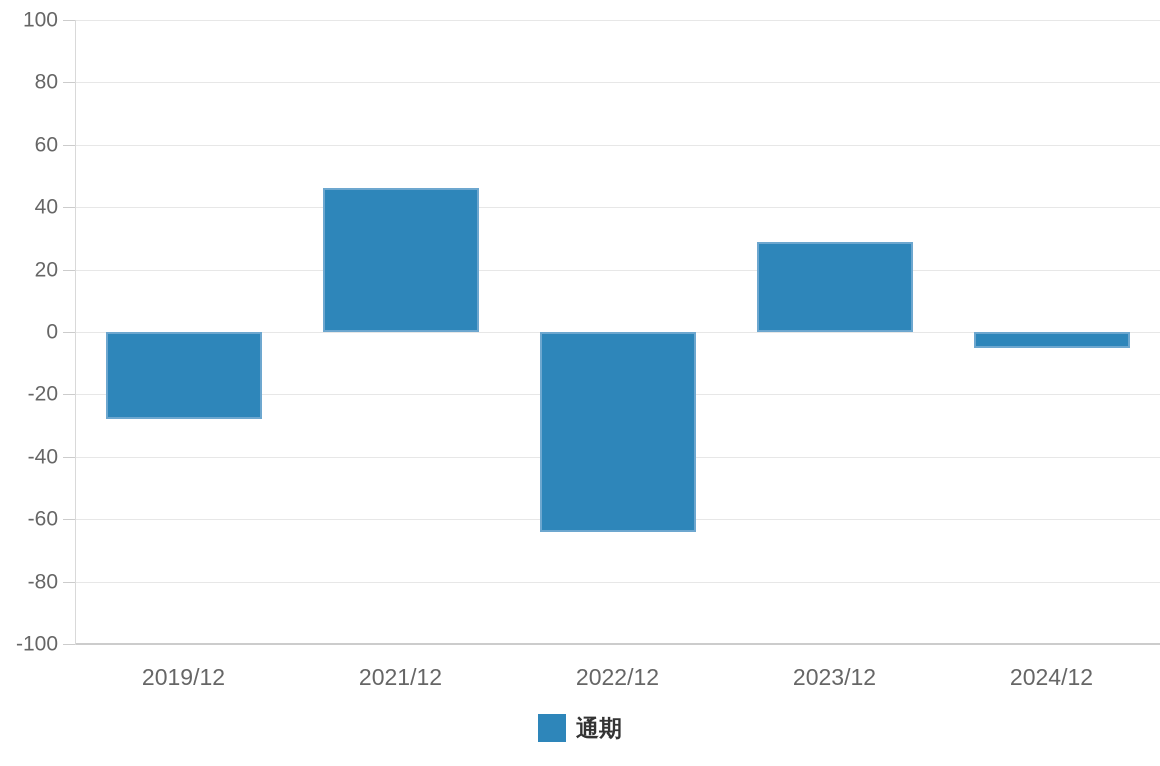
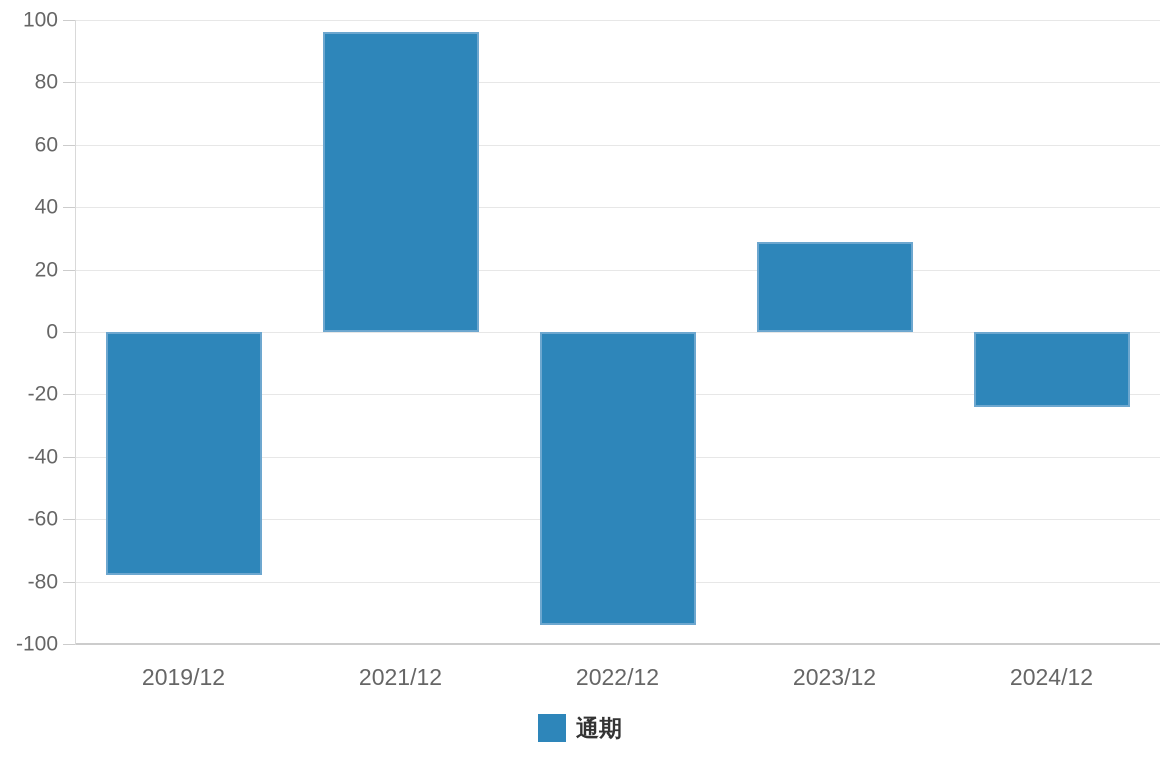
2019/12: -28 -> -78
2021/12: 46 -> 96
2022/12: -64 -> -94
2024/12: -5 -> -24
